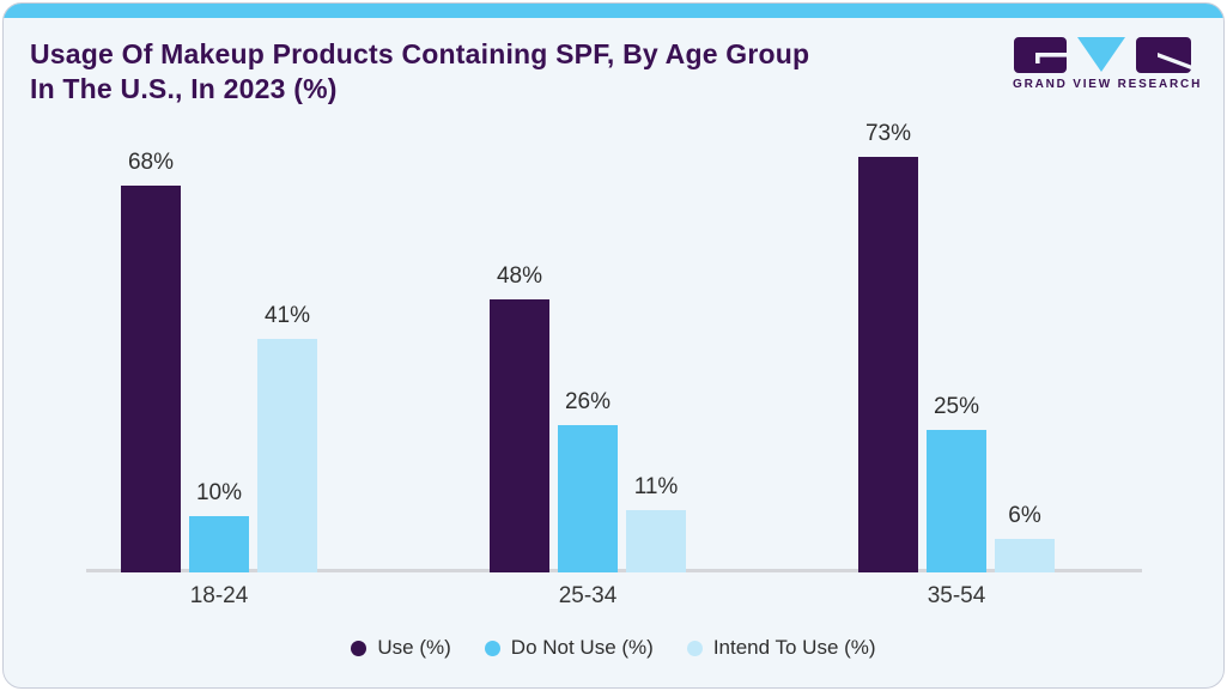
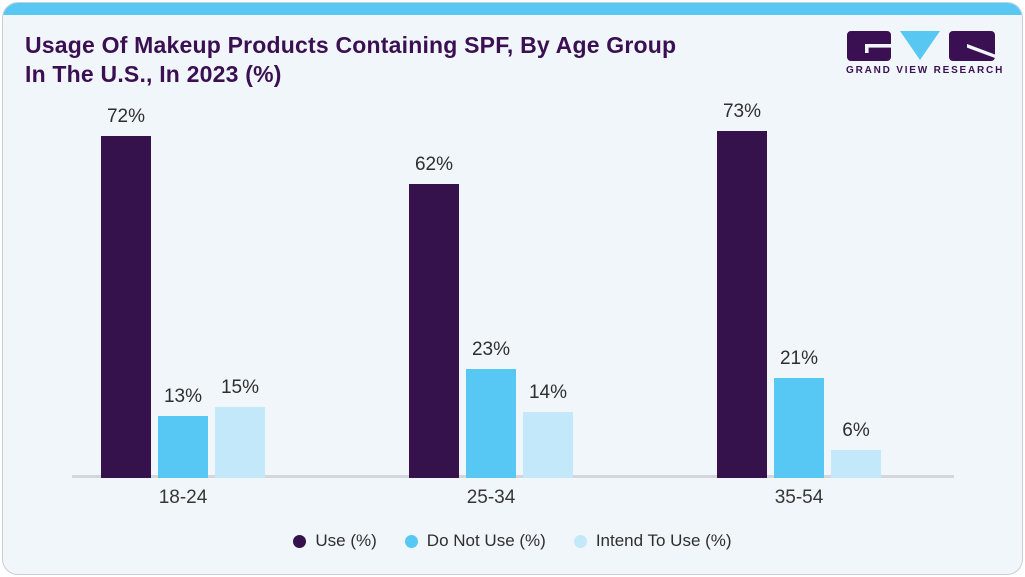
Use (%)/18-24: 68% -> 72%
Do Not Use (%)/18-24: 10% -> 13%
Intend To Use (%)/18-24: 41% -> 15%
Use (%)/25-34: 48% -> 62%
Do Not Use (%)/25-34: 26% -> 23%
Intend To Use (%)/25-34: 11% -> 14%
Do Not Use (%)/35-54: 25% -> 21%
